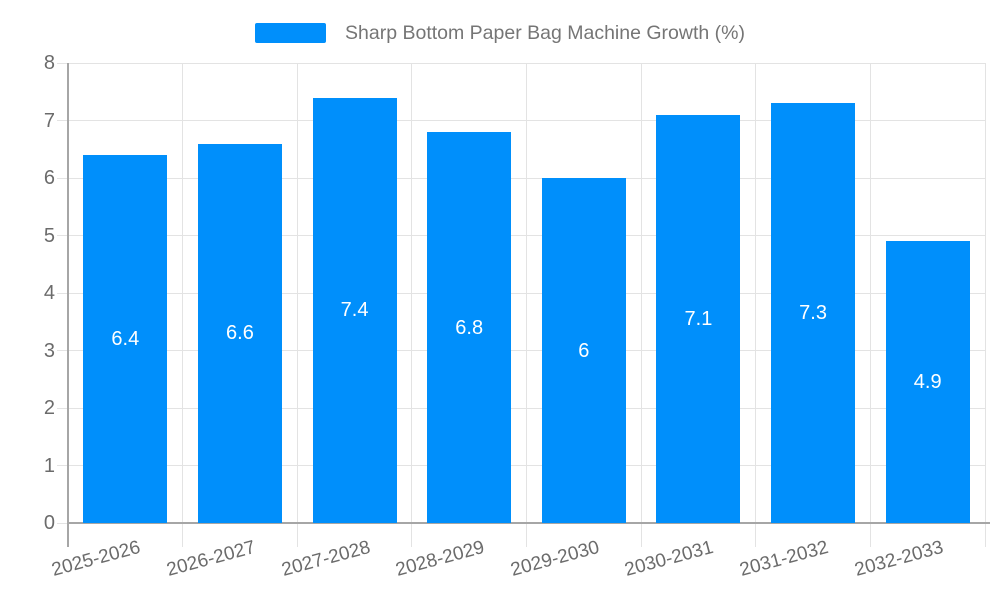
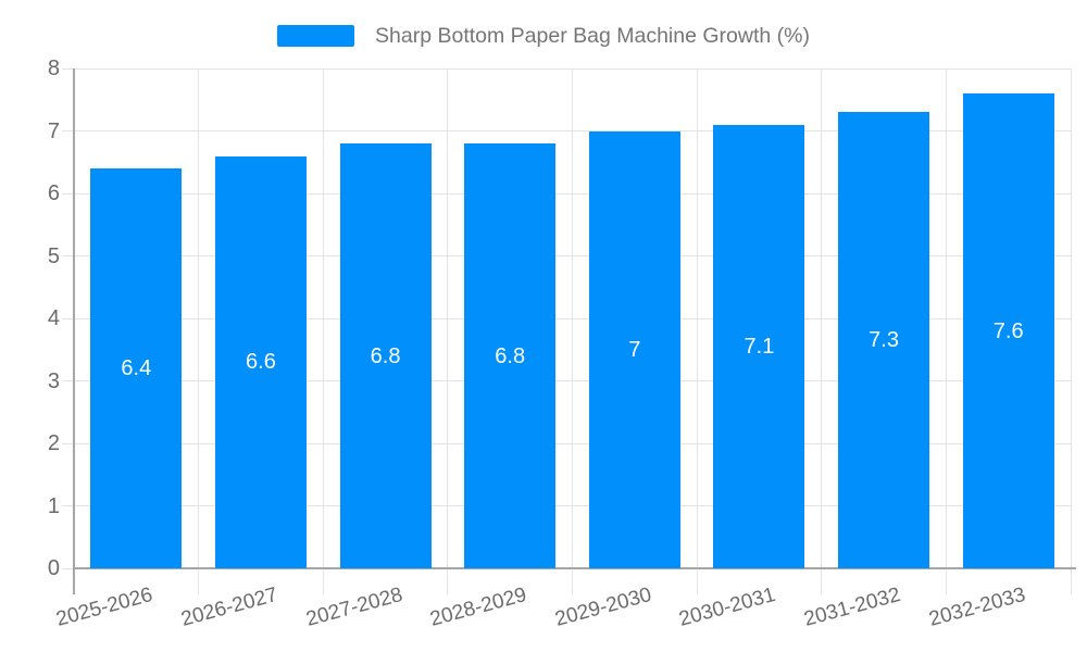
2027-2028: 7.4 -> 6.8
2029-2030: 6 -> 7
2032-2033: 4.9 -> 7.6
